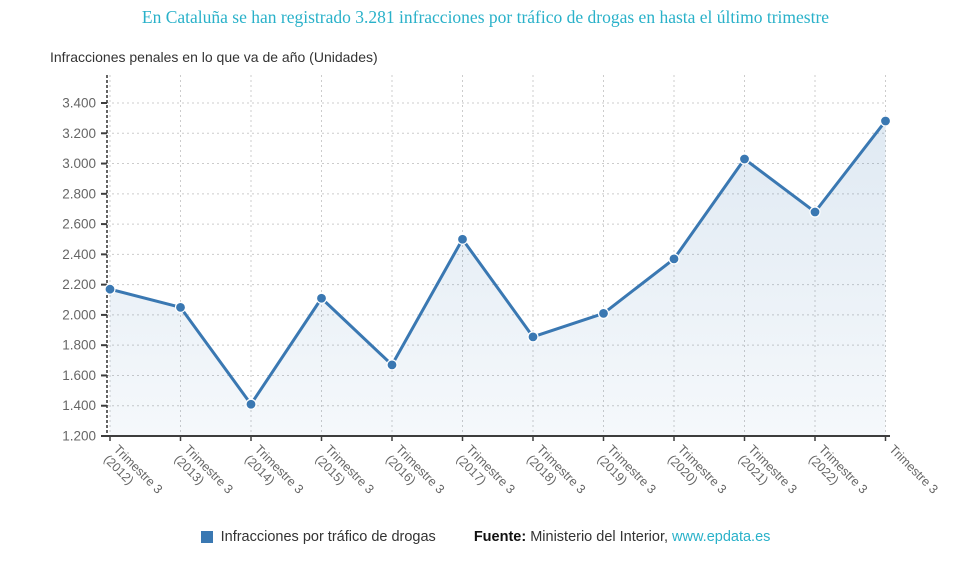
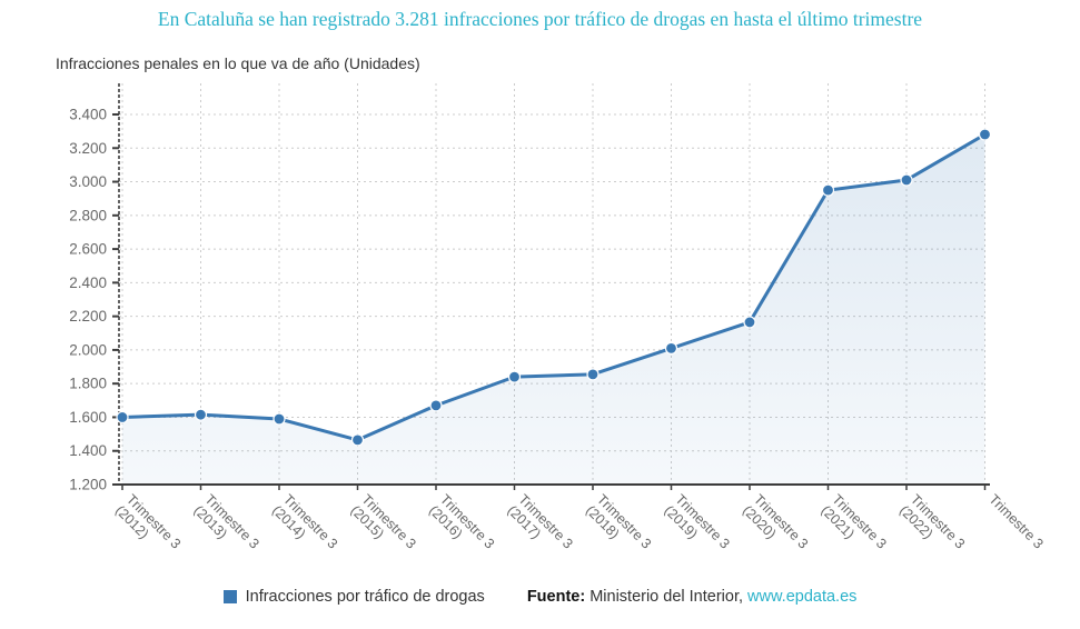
Trimestre 3 (2012): 2170 -> 1600
Trimestre 3 (2013): 2050 -> 1620
Trimestre 3 (2014): 1410 -> 1590
Trimestre 3 (2015): 2110 -> 1460
Trimestre 3 (2017): 2500 -> 1840
Trimestre 3 (2020): 2370 -> 2160
Trimestre 3 (2021): 3030 -> 2950
Trimestre 3 (2022): 2680 -> 3010
